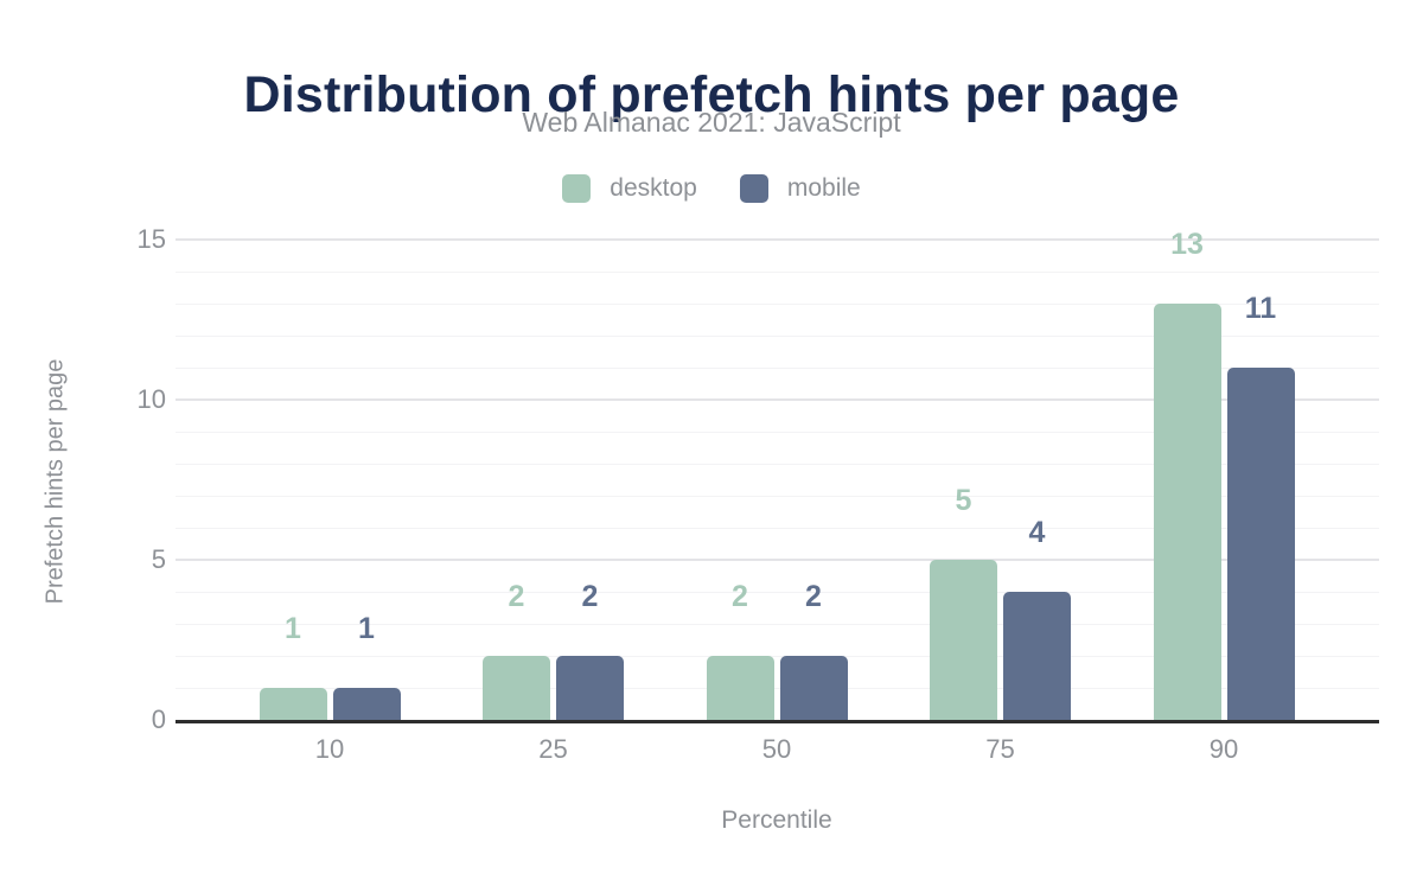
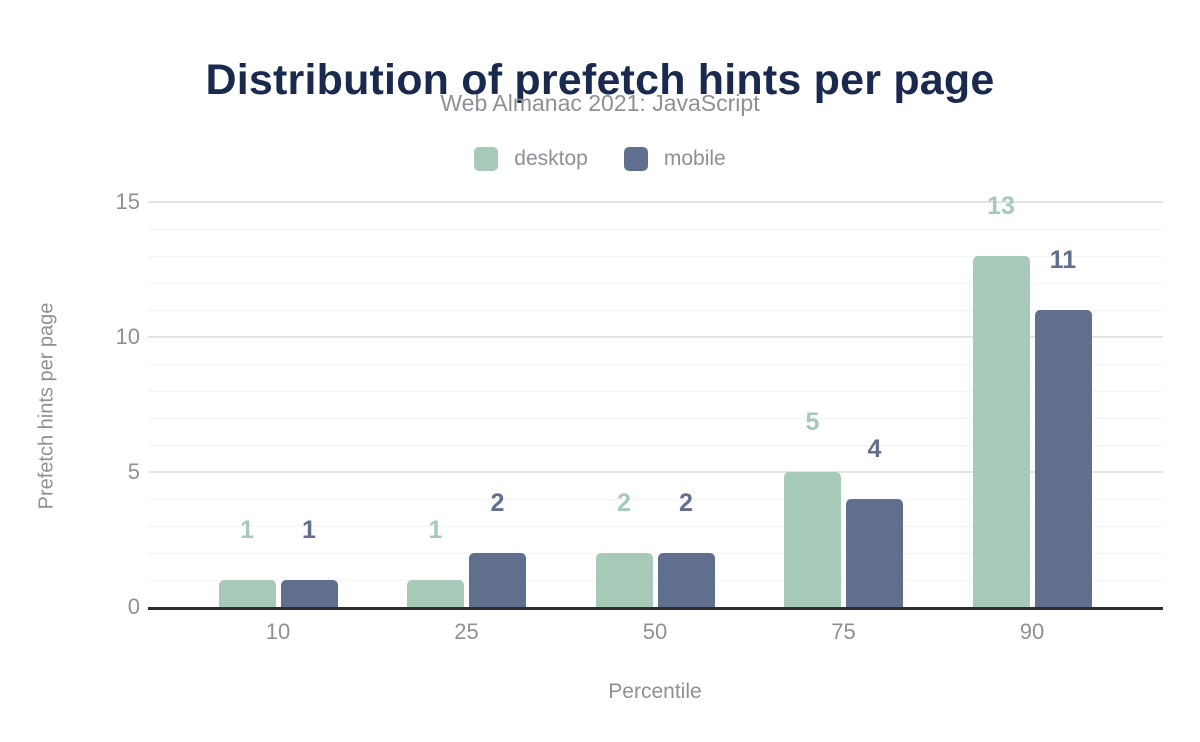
desktop/25: 2 -> 1
